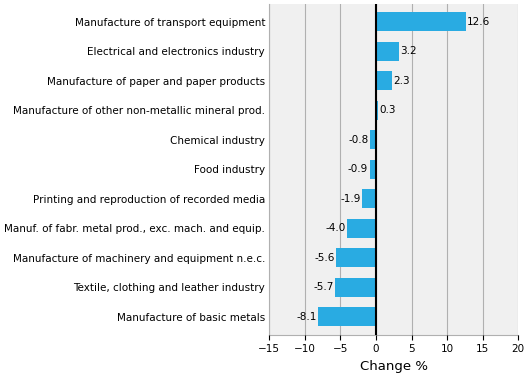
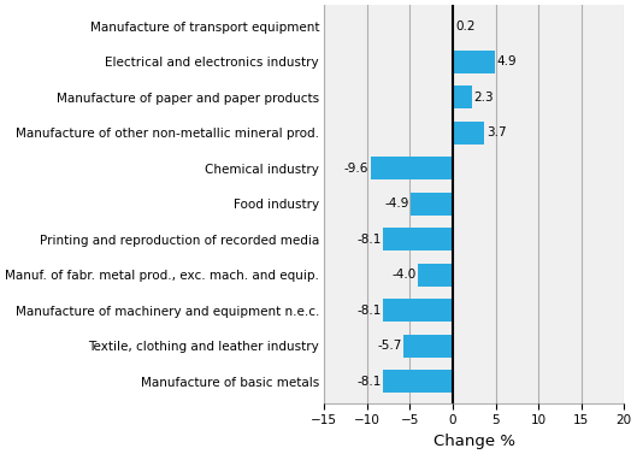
Manufacture of transport equipment: 12.6 -> 0.2
Electrical and electronics industry: 3.2 -> 4.9
Manufacture of other non-metallic mineral prod.: 0.3 -> 3.7
Chemical industry: -0.8 -> -9.6
Food industry: -0.9 -> -4.9
Printing and reproduction of recorded media: -1.9 -> -8.1
Manufacture of machinery and equipment n.e.c.: -5.6 -> -8.1
